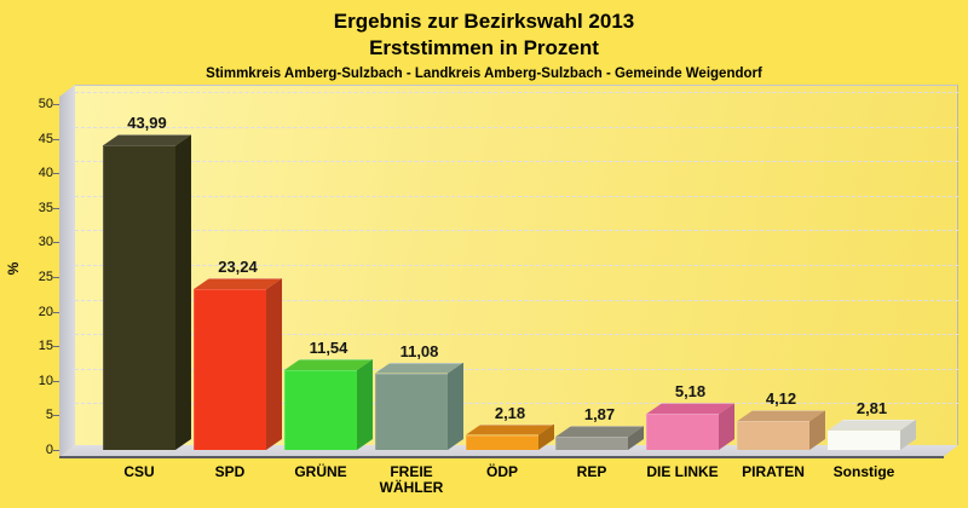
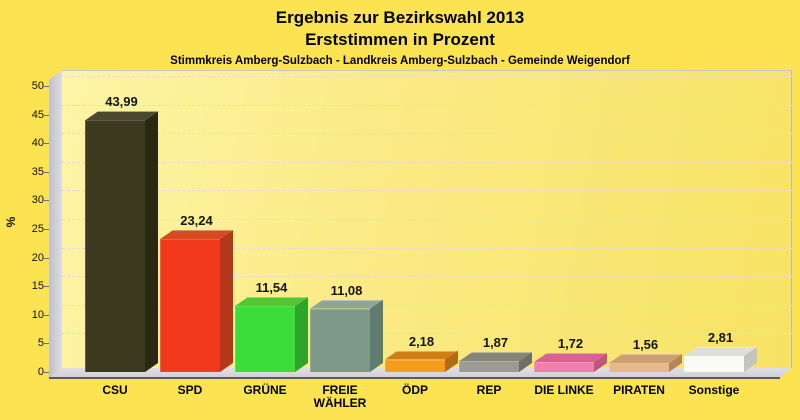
DIE LINKE: 5,18 -> 1,72
PIRATEN: 4,12 -> 1,56
